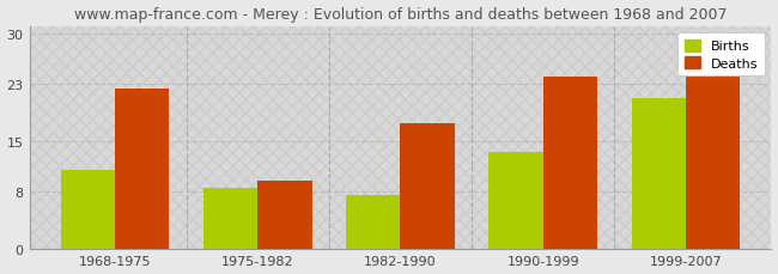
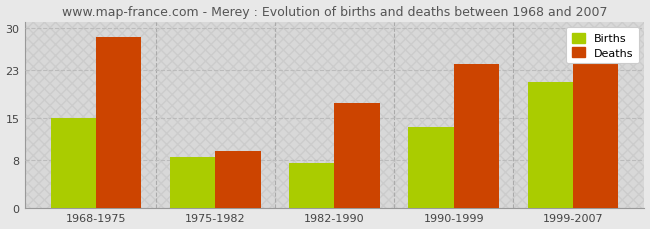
Births/1968-1975: 11.0 -> 15.0
Deaths/1968-1975: 22.2 -> 28.5
